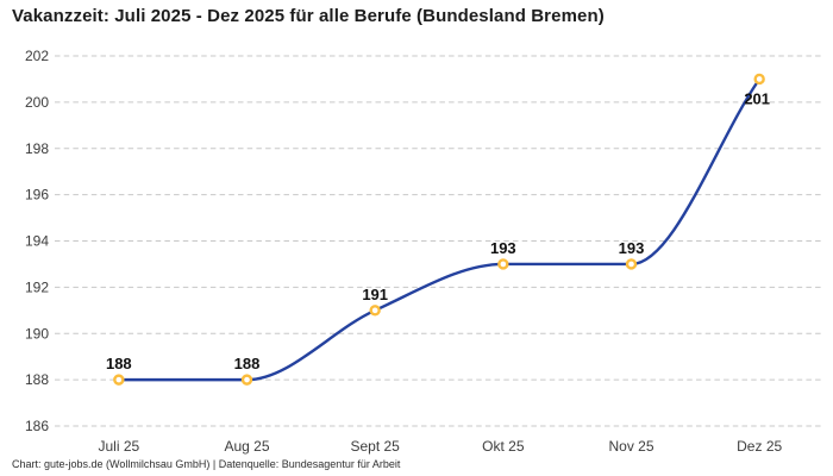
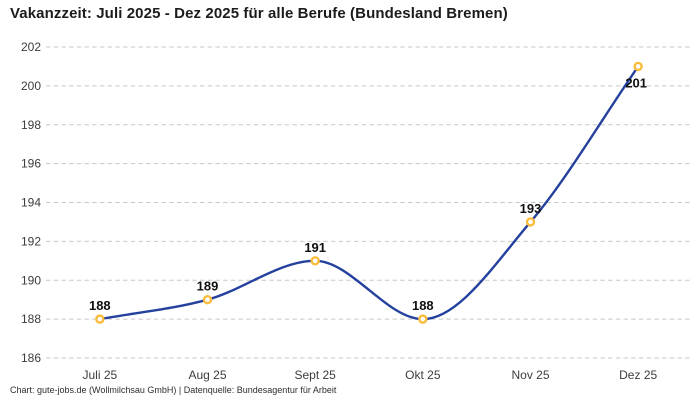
Aug 25: 188 -> 189
Okt 25: 193 -> 188
